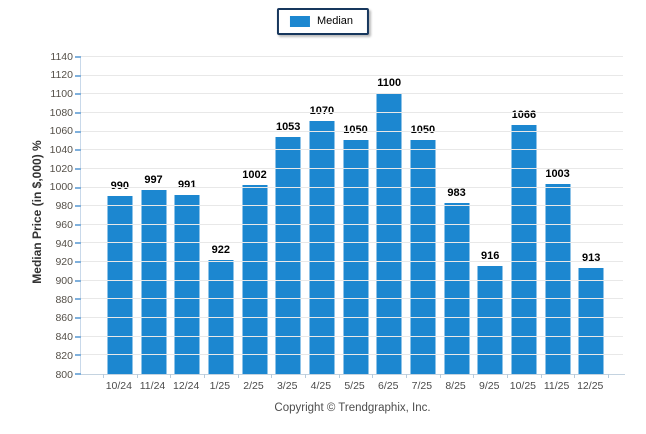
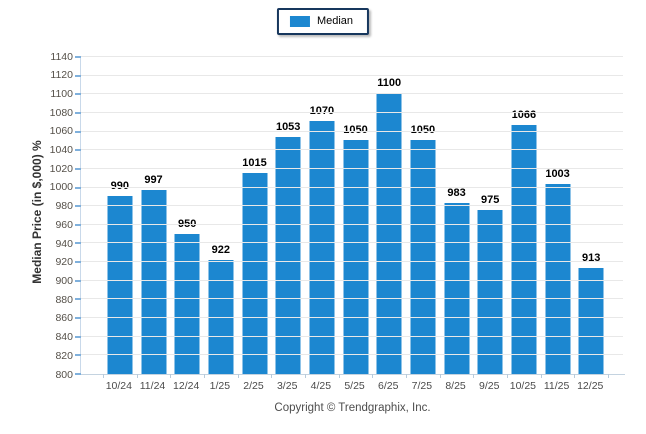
12/24: 991 -> 950
2/25: 1002 -> 1015
9/25: 916 -> 975
